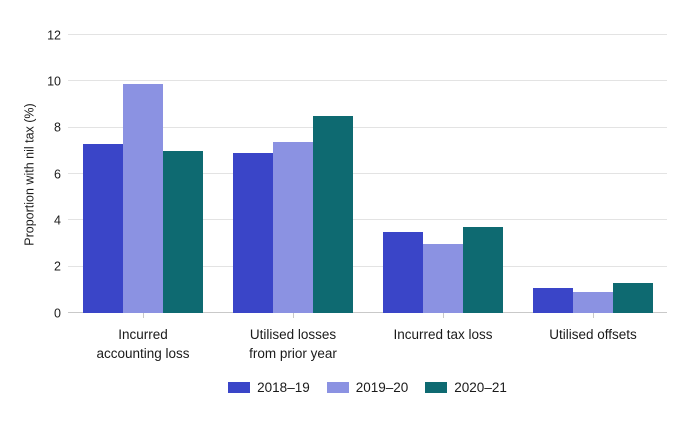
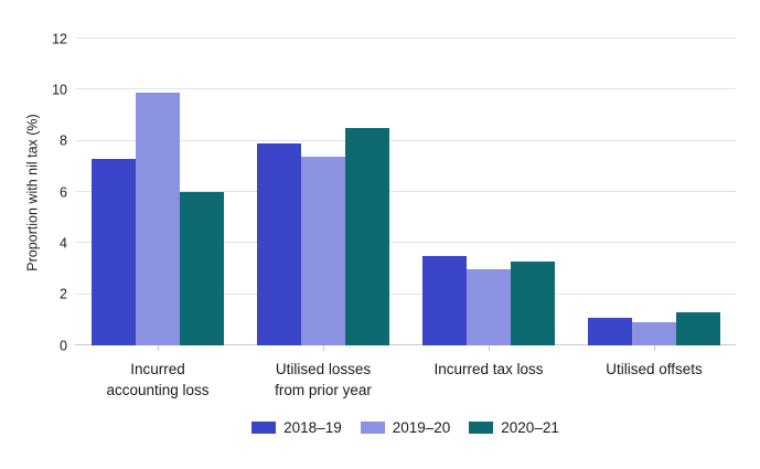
2020–21/Incurred accounting loss: 7.0 -> 6.0
2018–19/Utilised losses from prior year: 6.9 -> 7.9
2020–21/Incurred tax loss: 3.7 -> 3.3
